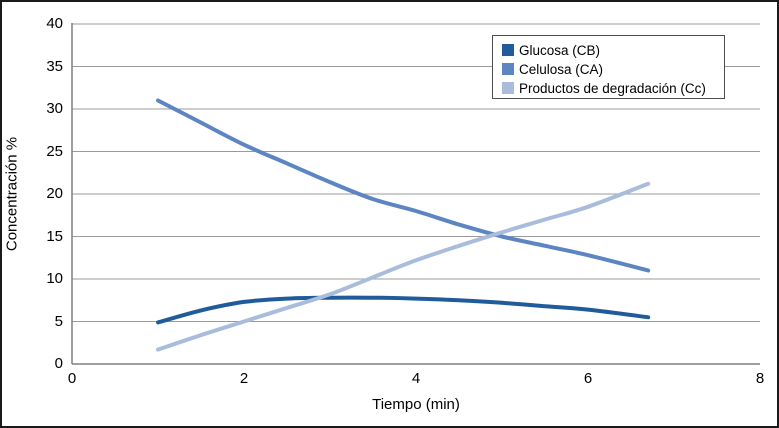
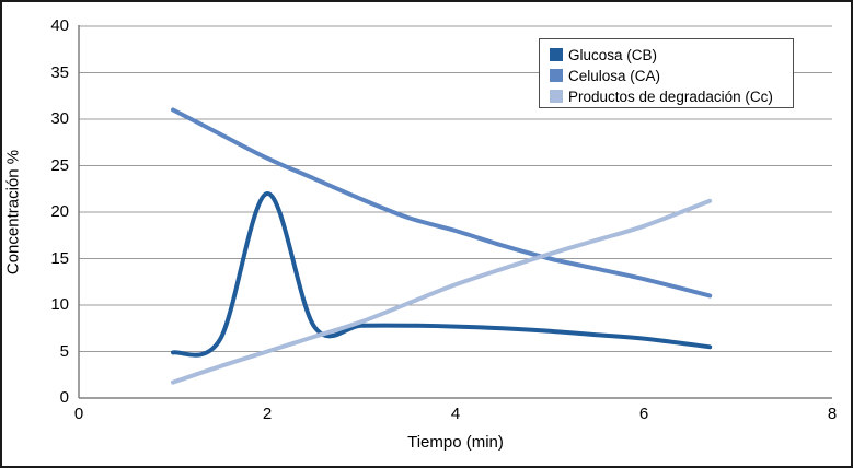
Glucosa (CB)/2: 7 -> 22
